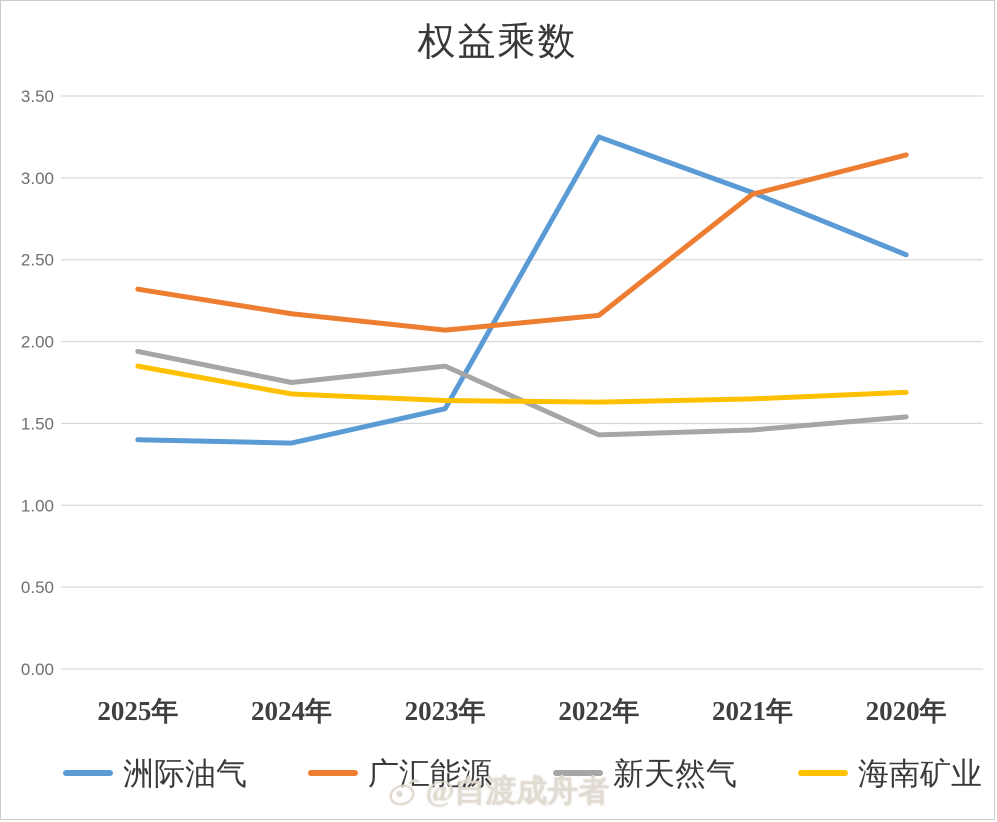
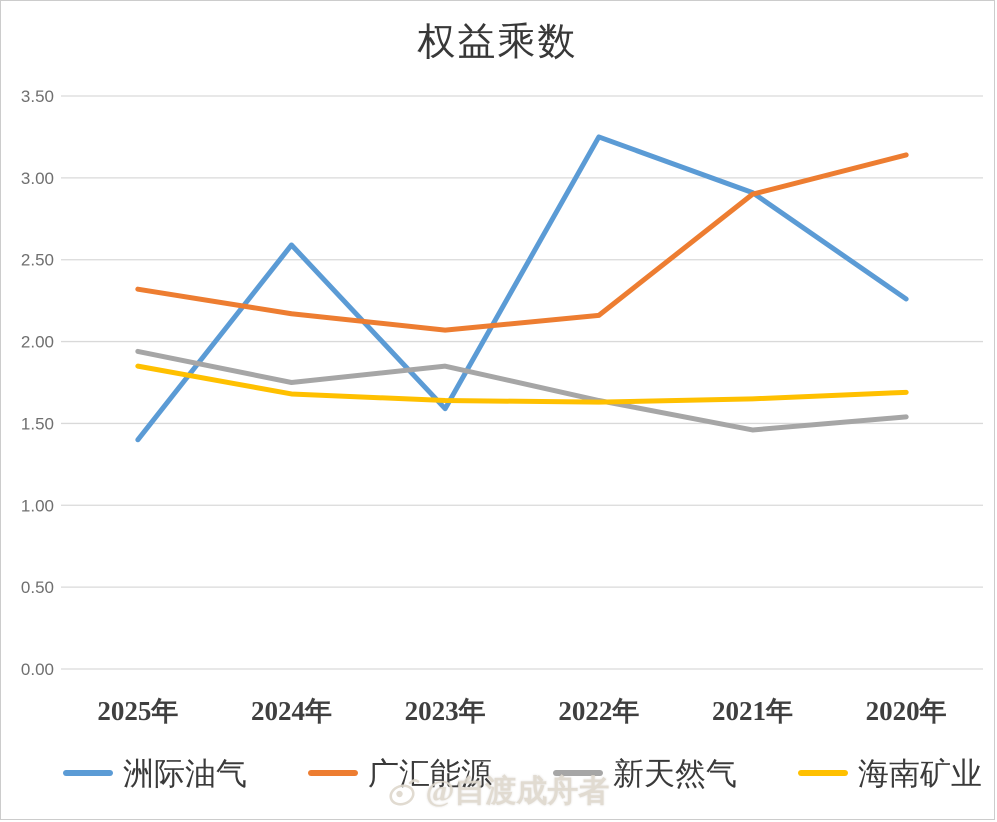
洲际油气/2024年: 1.38 -> 2.59
新天然气/2022年: 1.43 -> 1.64
洲际油气/2020年: 2.53 -> 2.26
